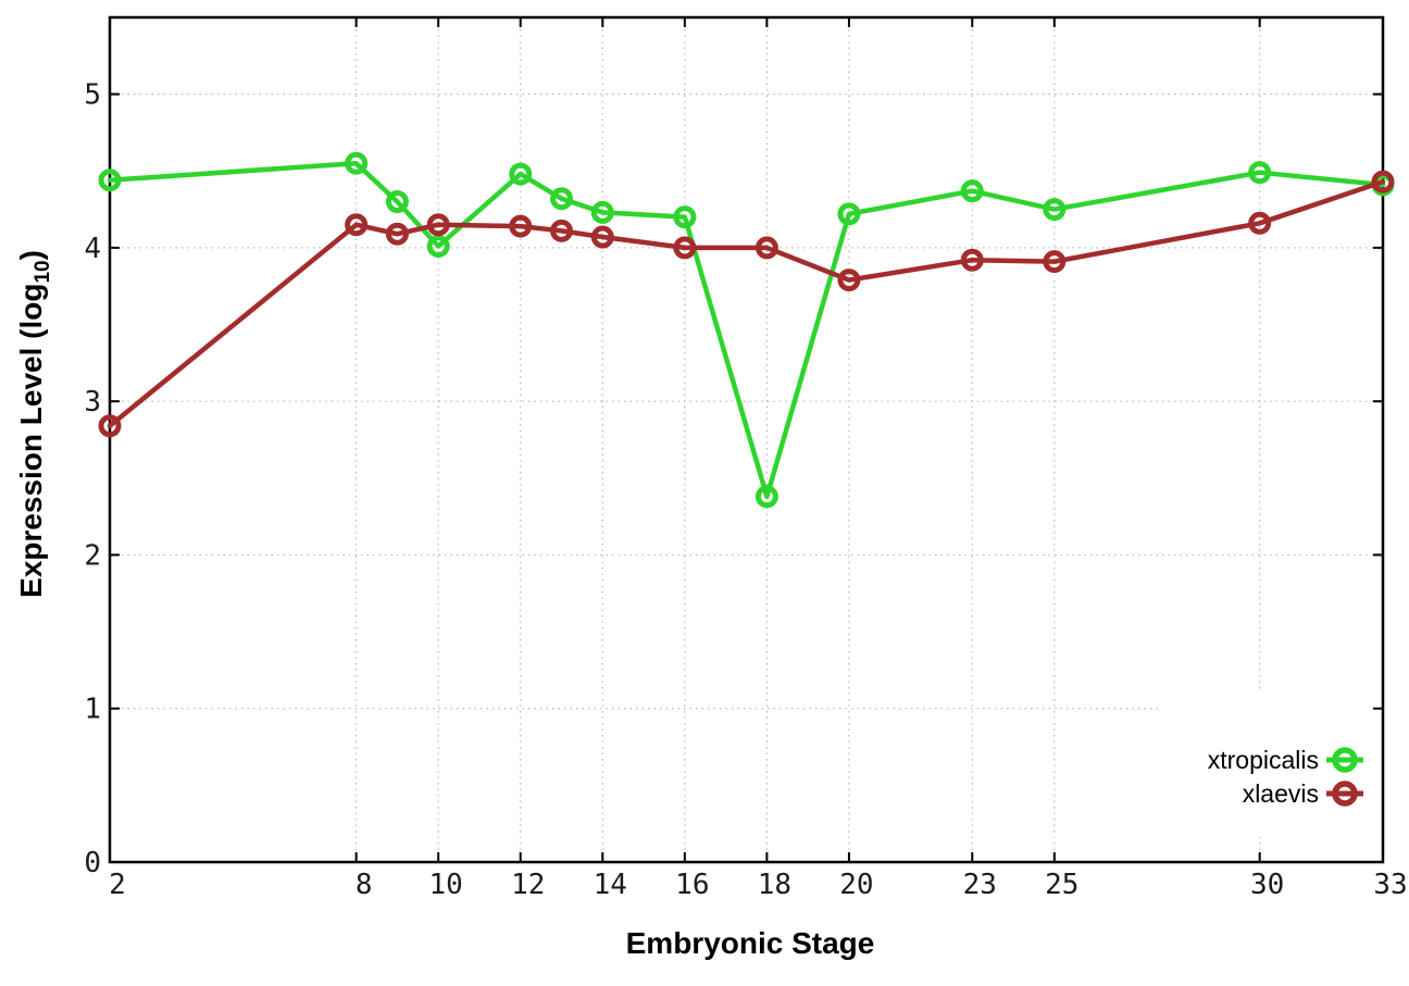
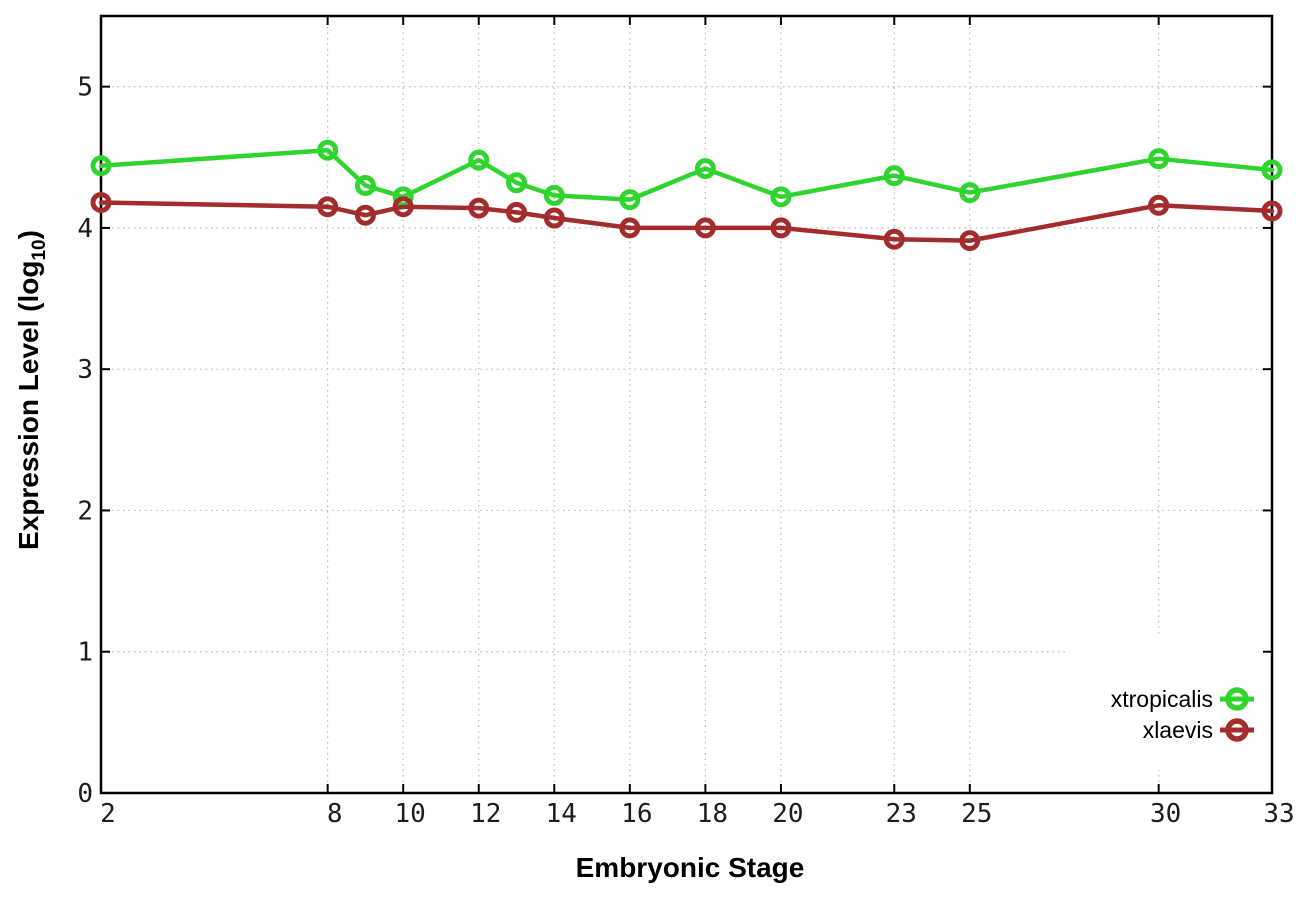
xlaevis/2: 2.84 -> 4.18
xtropicalis/10: 4.01 -> 4.22
xtropicalis/18: 2.38 -> 4.42
xlaevis/20: 3.79 -> 4.00
xlaevis/33: 4.43 -> 4.12
